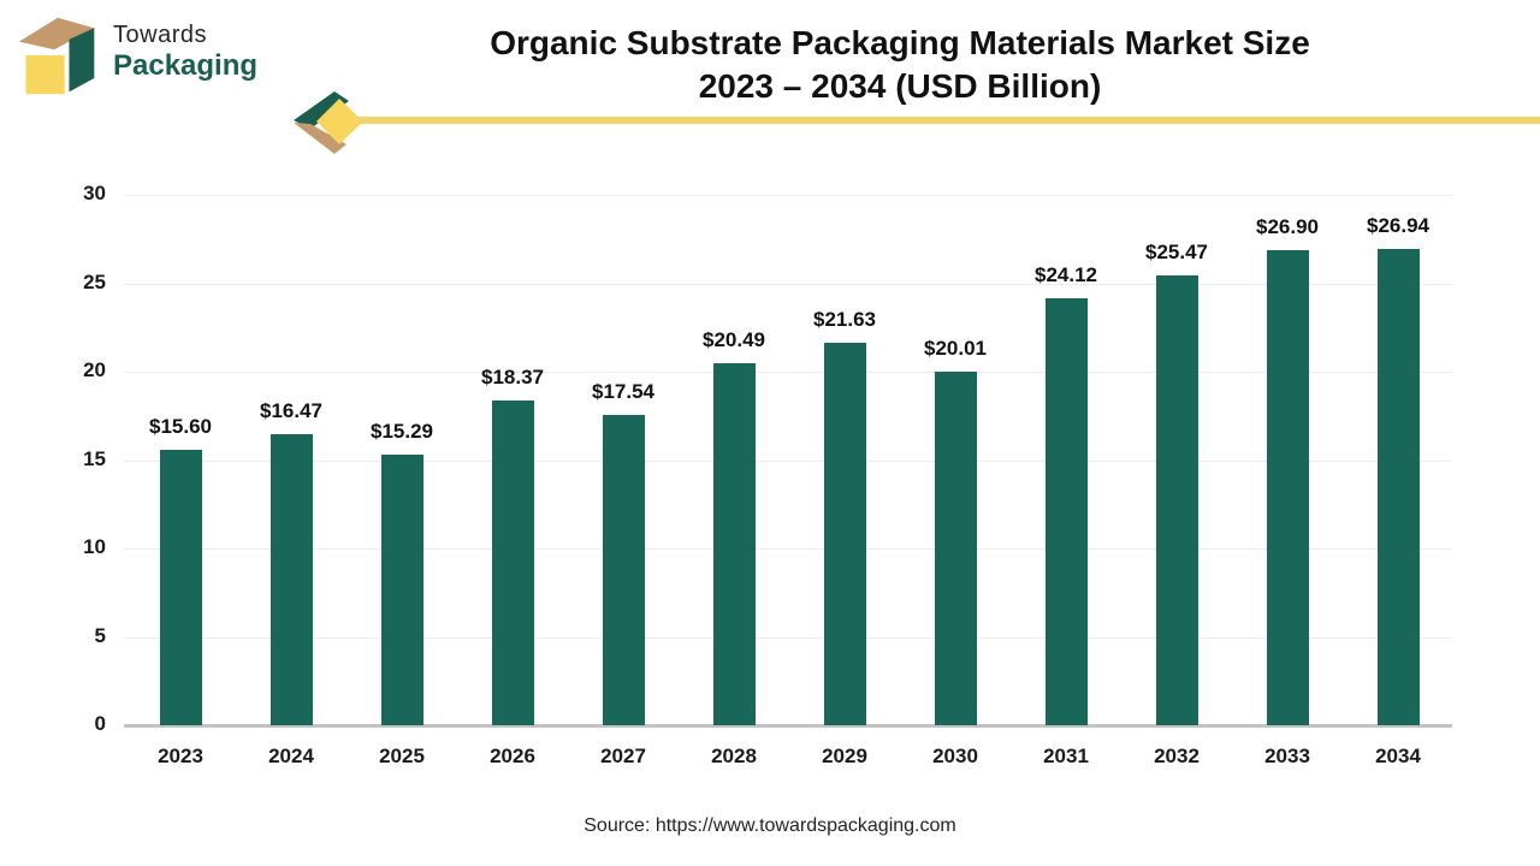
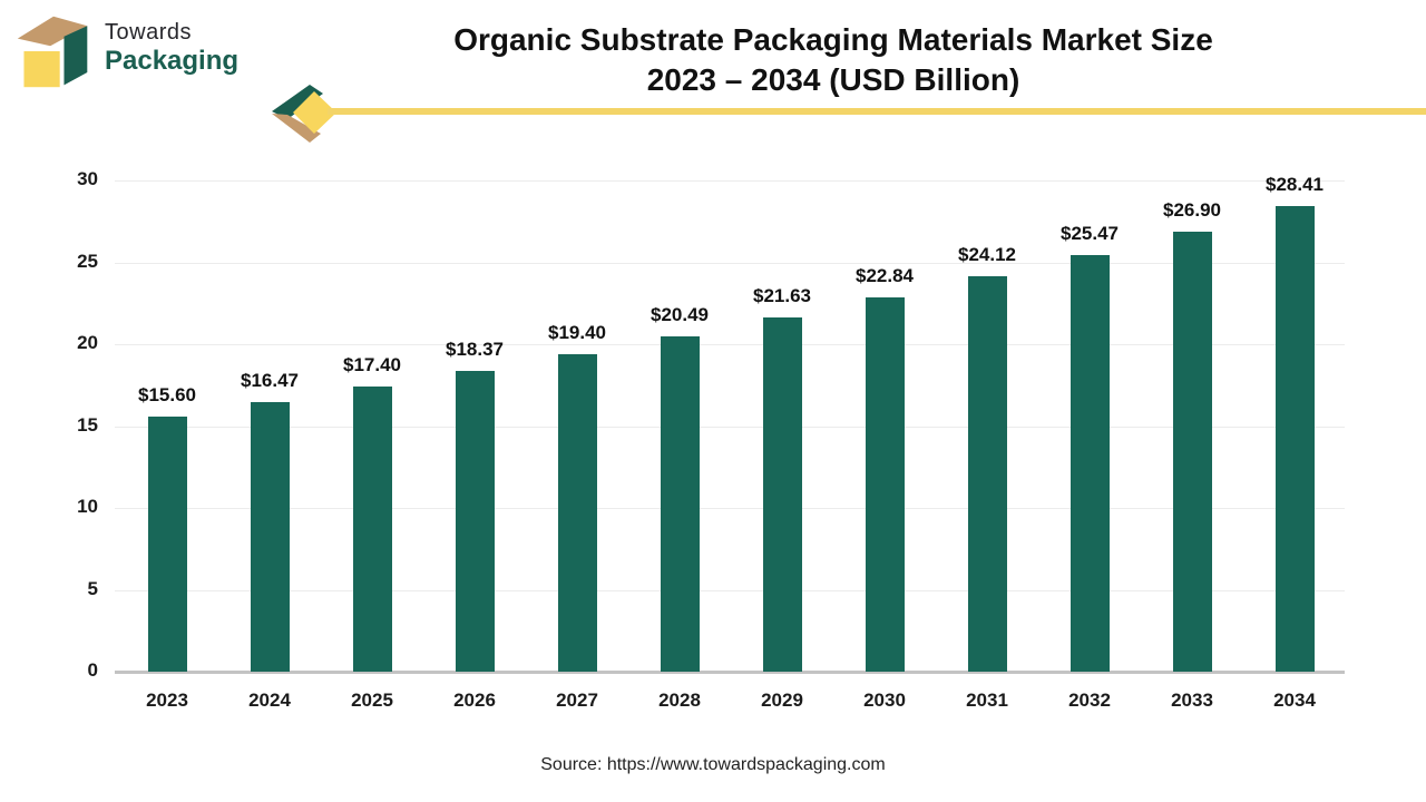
2025: $15.29 -> $17.40
2027: $17.54 -> $19.40
2030: $20.01 -> $22.84
2034: $26.94 -> $28.41
